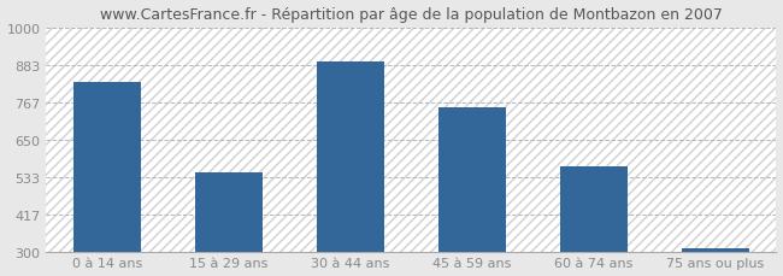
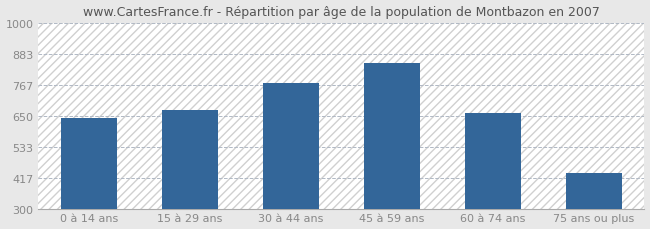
0 à 14 ans: 830 -> 640
15 à 29 ans: 547 -> 670
30 à 44 ans: 893 -> 775
45 à 59 ans: 750 -> 850
60 à 74 ans: 566 -> 660
75 ans ou plus: 308 -> 435
